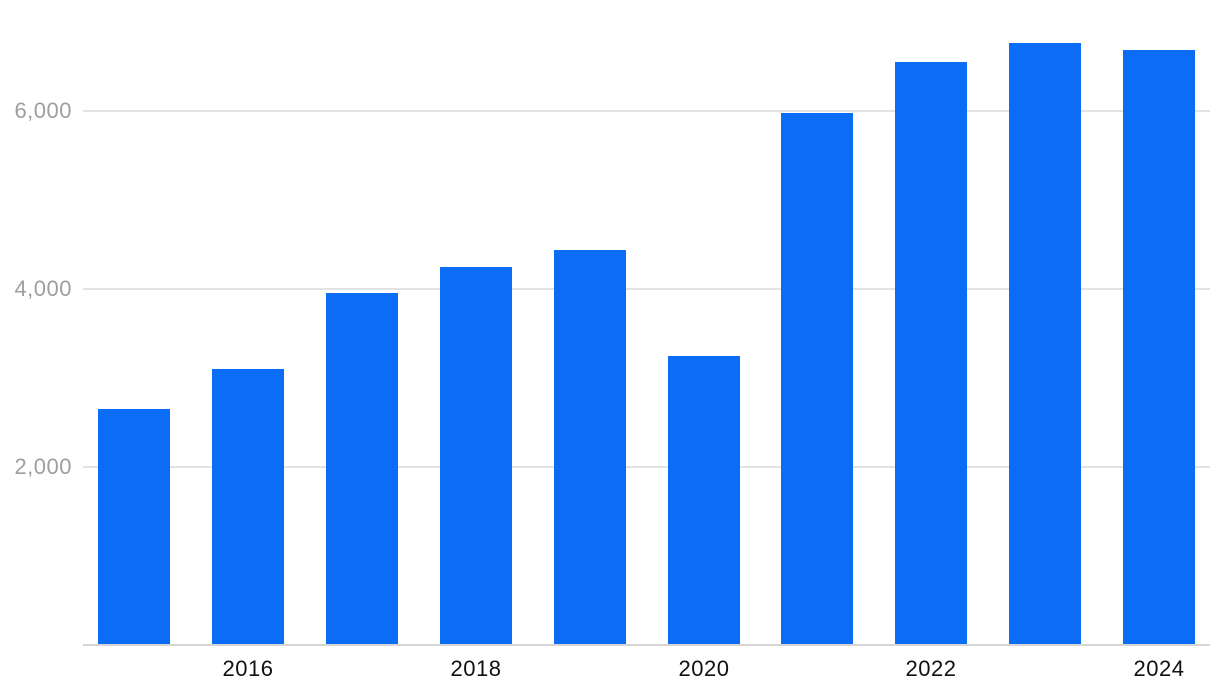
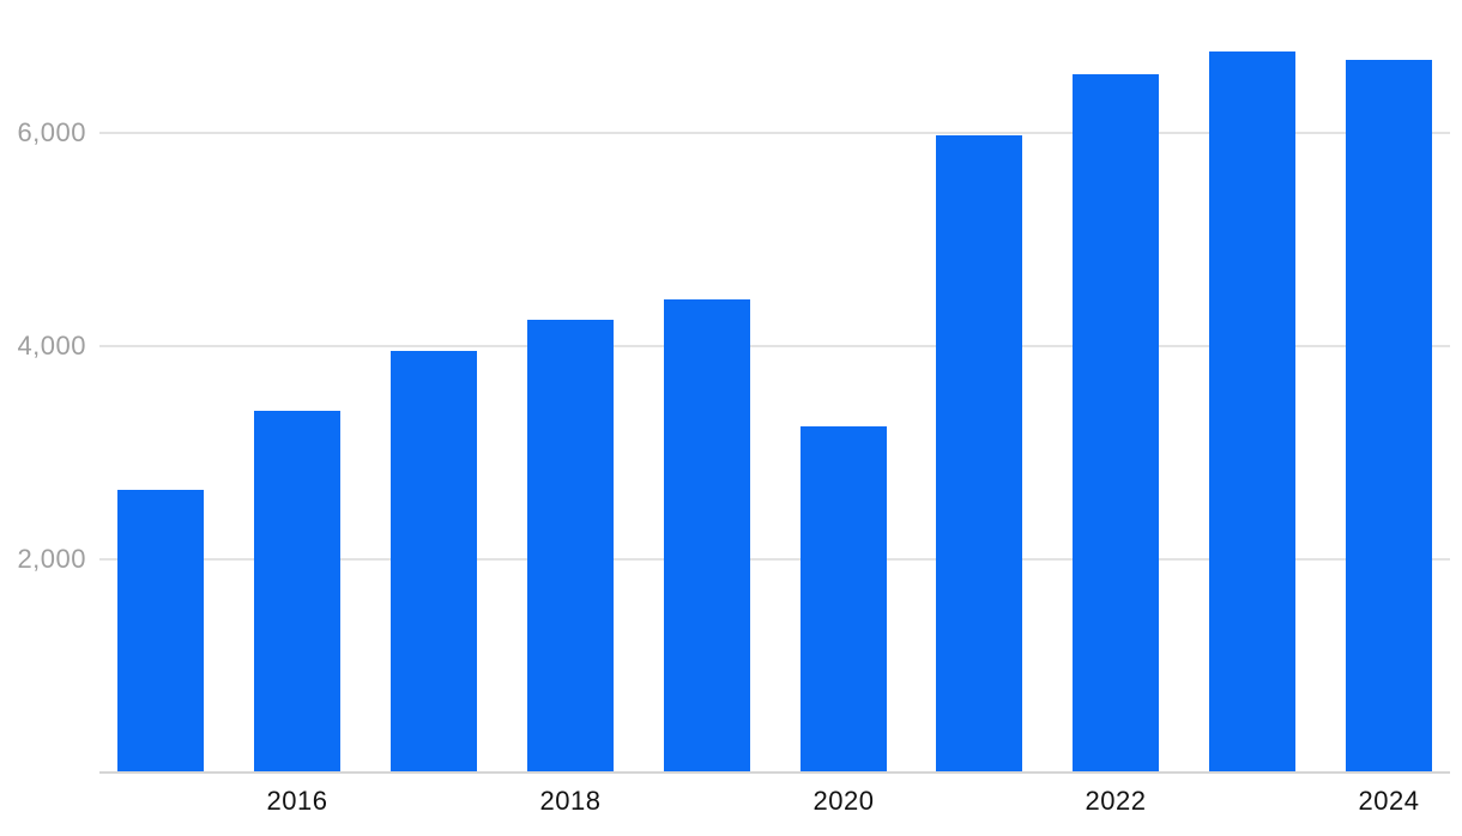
2016: 3100 -> 3400
